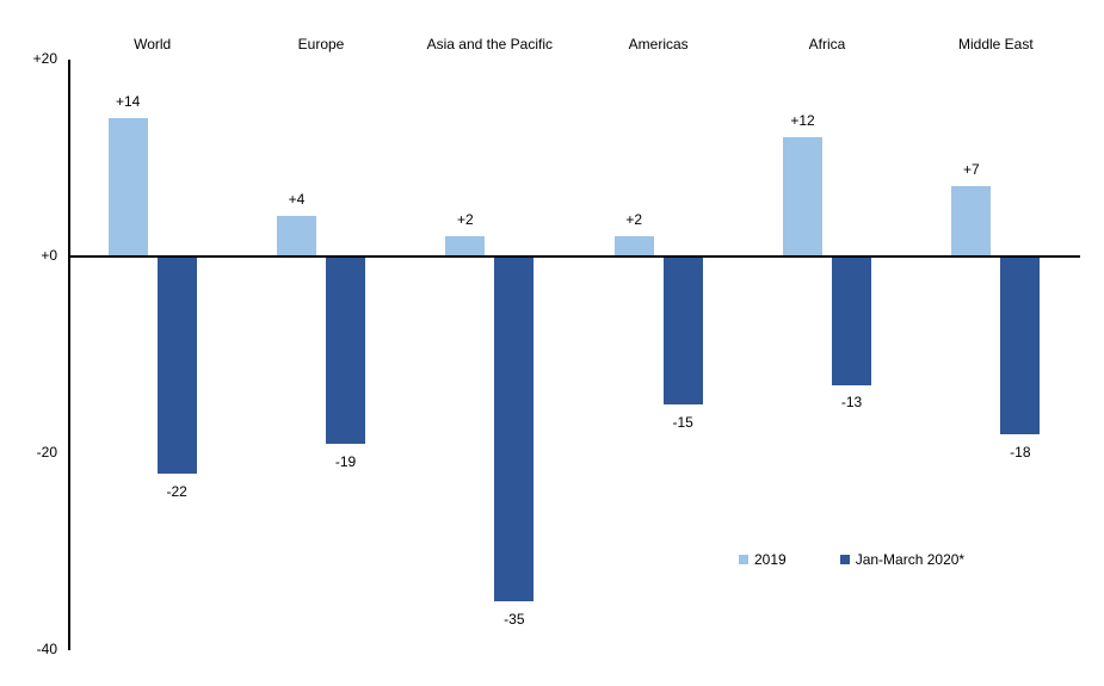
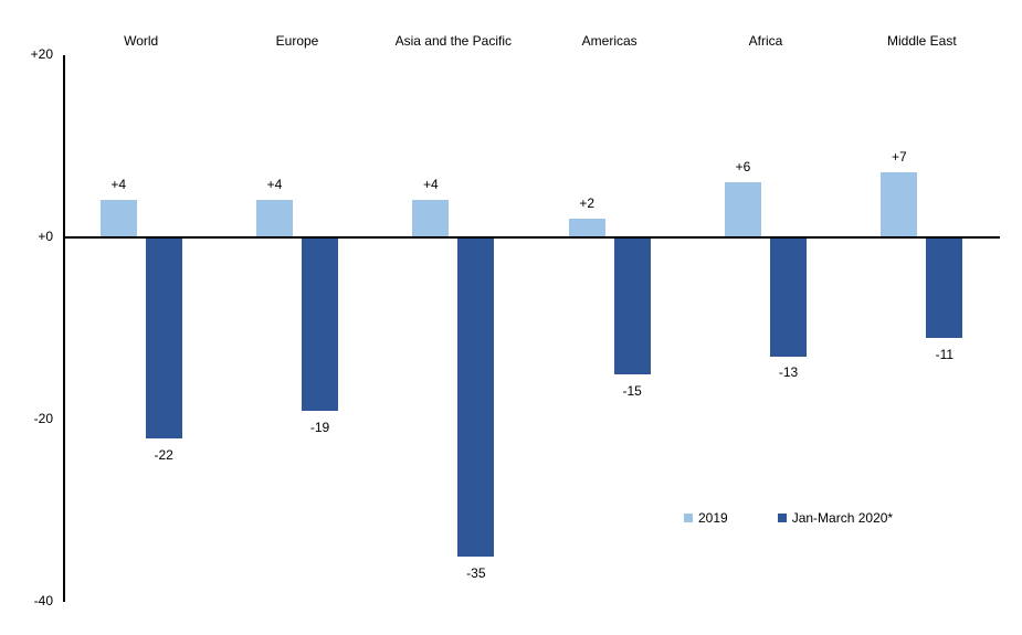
2019/World: +14 -> +4
2019/Asia and the Pacific: +2 -> +4
2019/Africa: +12 -> +6
Jan-March 2020*/Middle East: -18 -> -11
